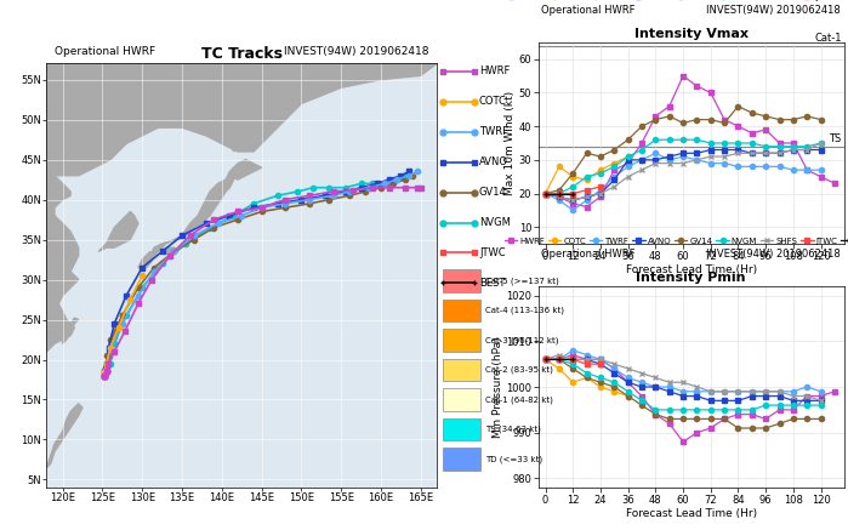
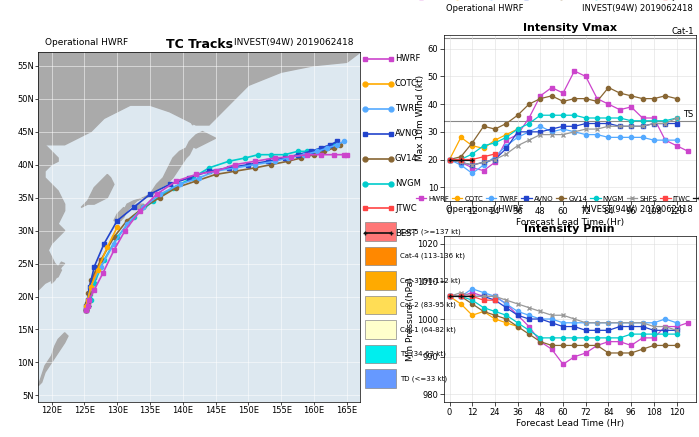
Intensity Vmax/HWRF/60: 55 -> 44
